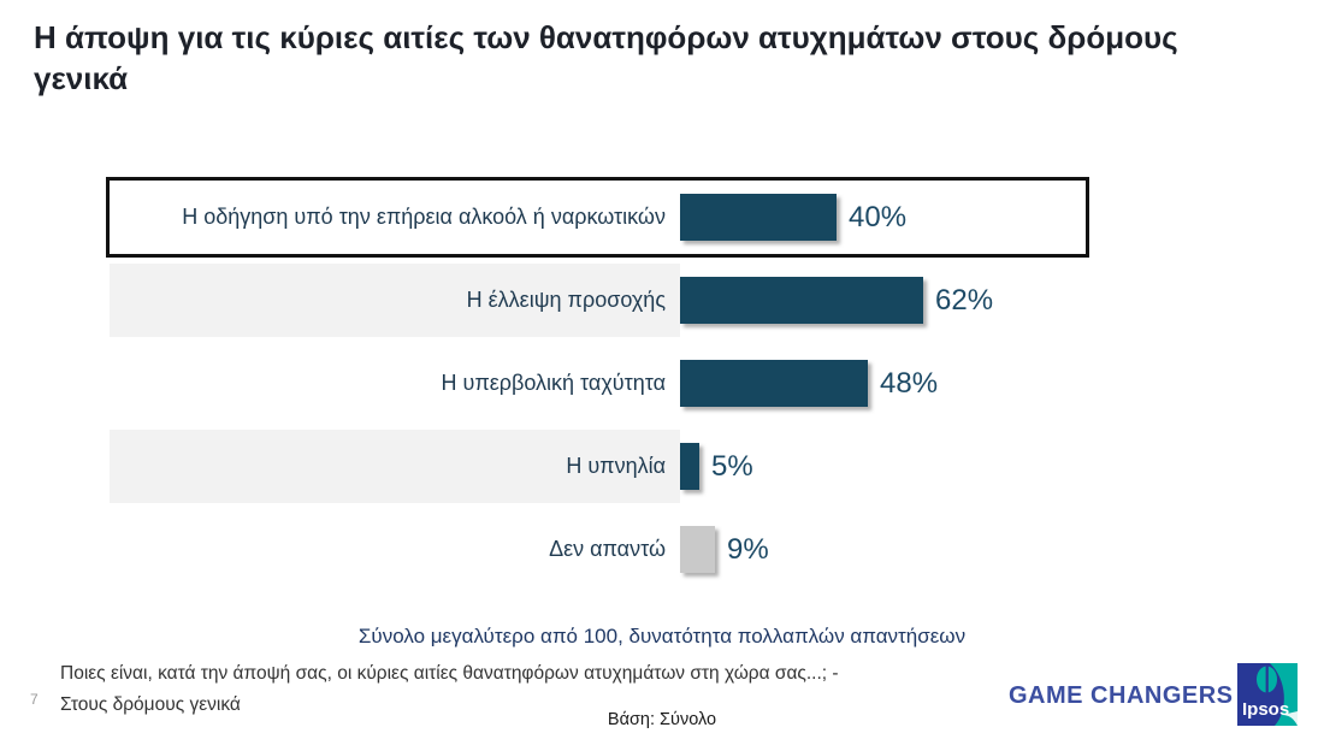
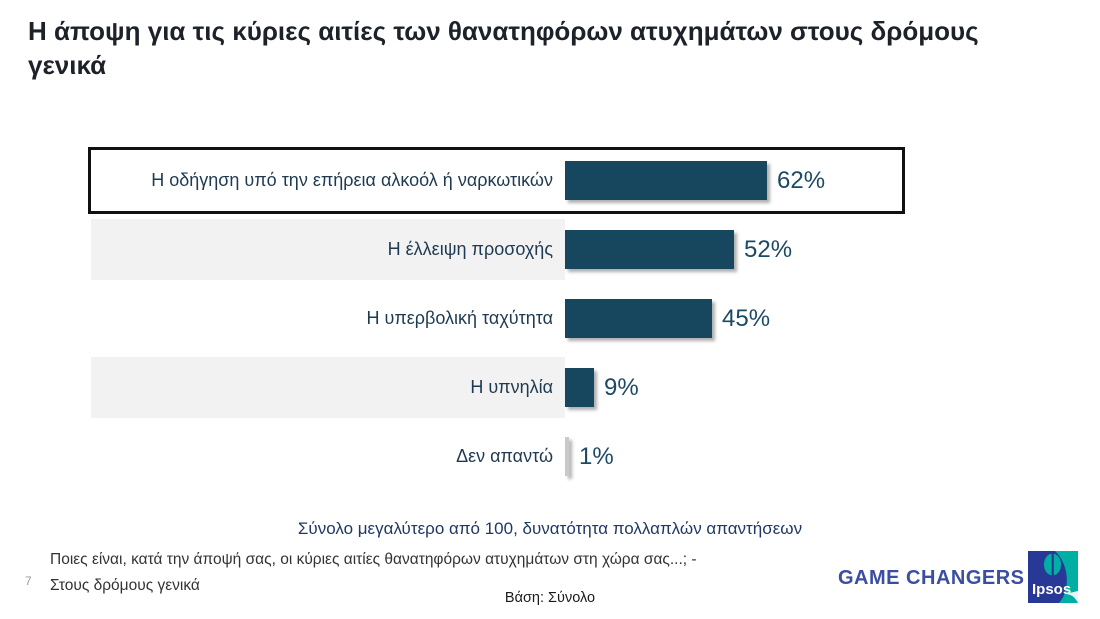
Η οδήγηση υπό την επήρεια αλκοόλ ή ναρκωτικών: 40% -> 62%
Η έλλειψη προσοχής: 62% -> 52%
Η υπερβολική ταχύτητα: 48% -> 45%
Η υπνηλία: 5% -> 9%
Δεν απαντώ: 9% -> 1%
